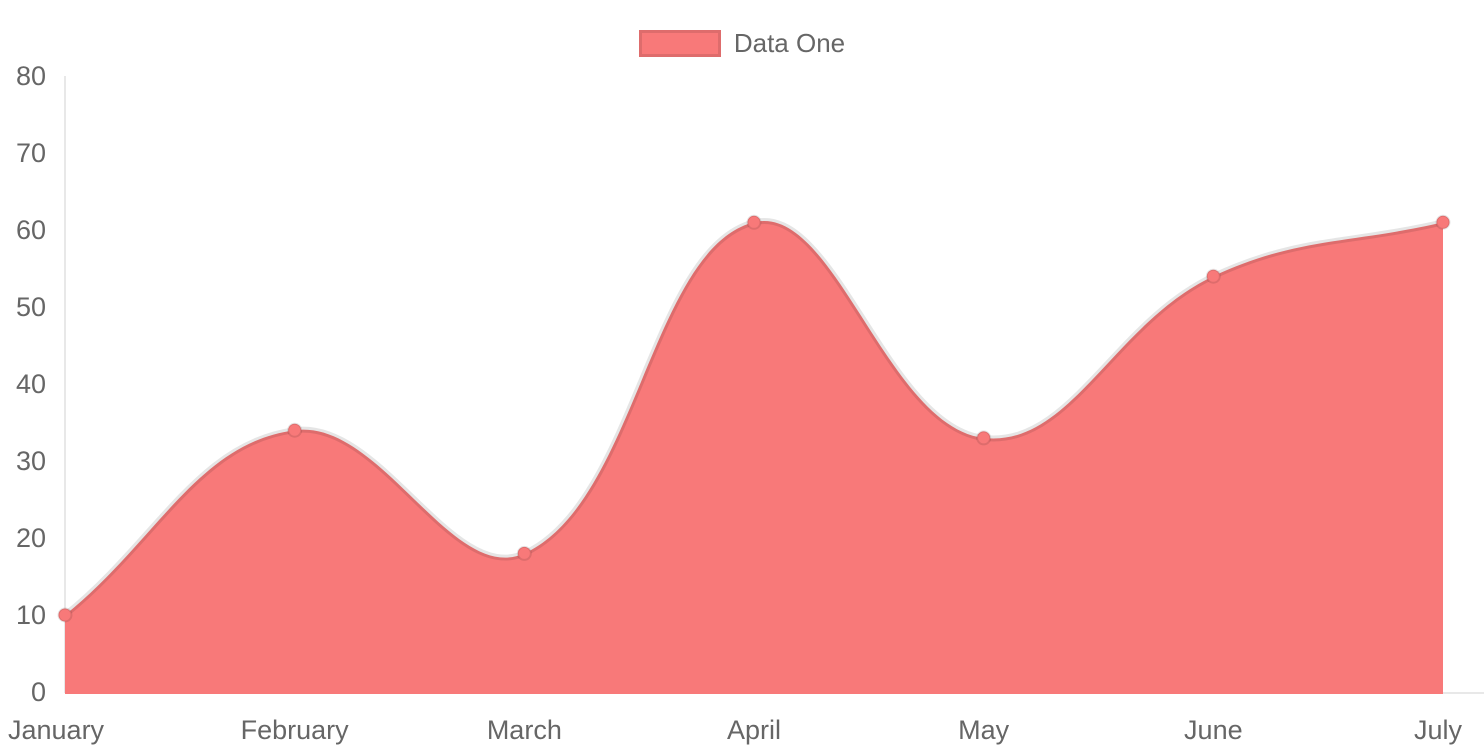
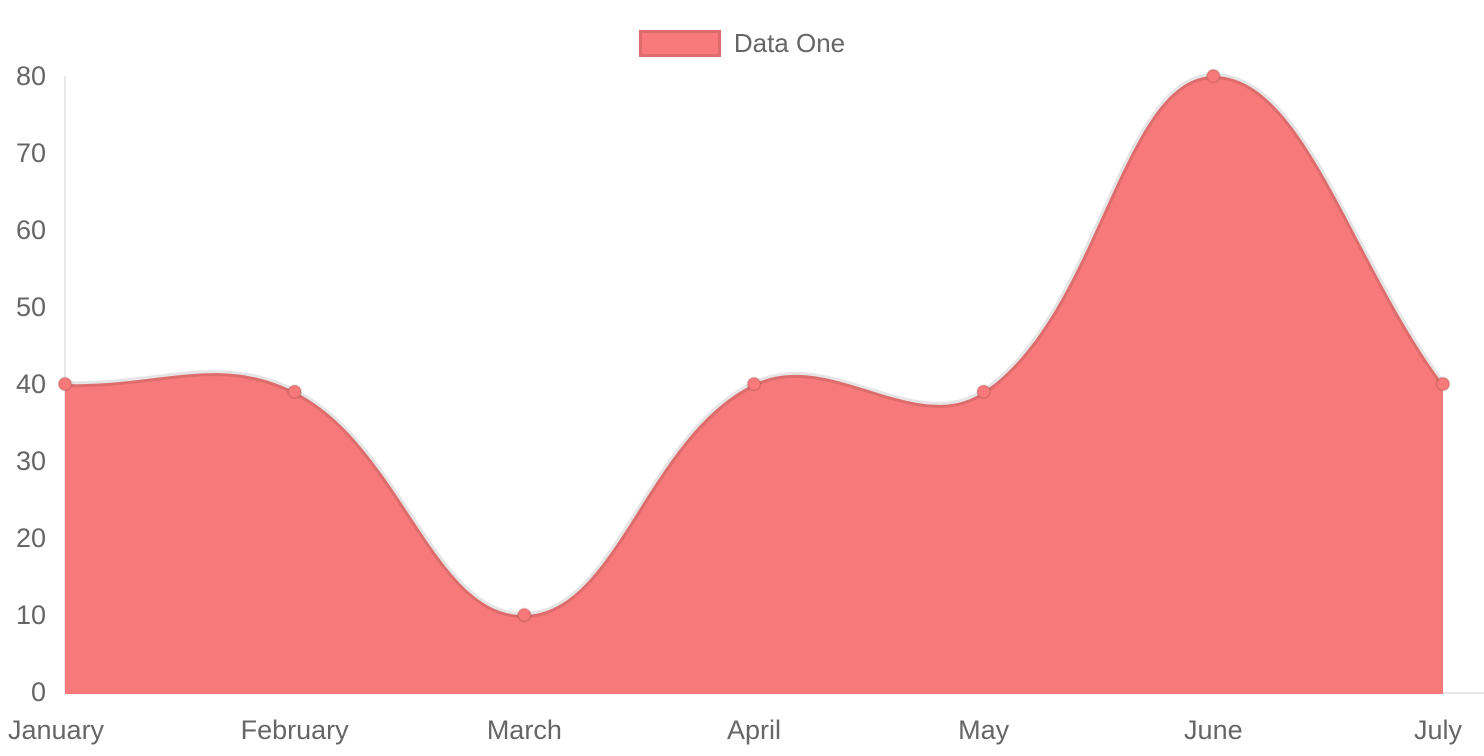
January: 10 -> 40
February: 34 -> 39
March: 18 -> 10
April: 61 -> 40
May: 33 -> 39
June: 54 -> 80
July: 61 -> 40
